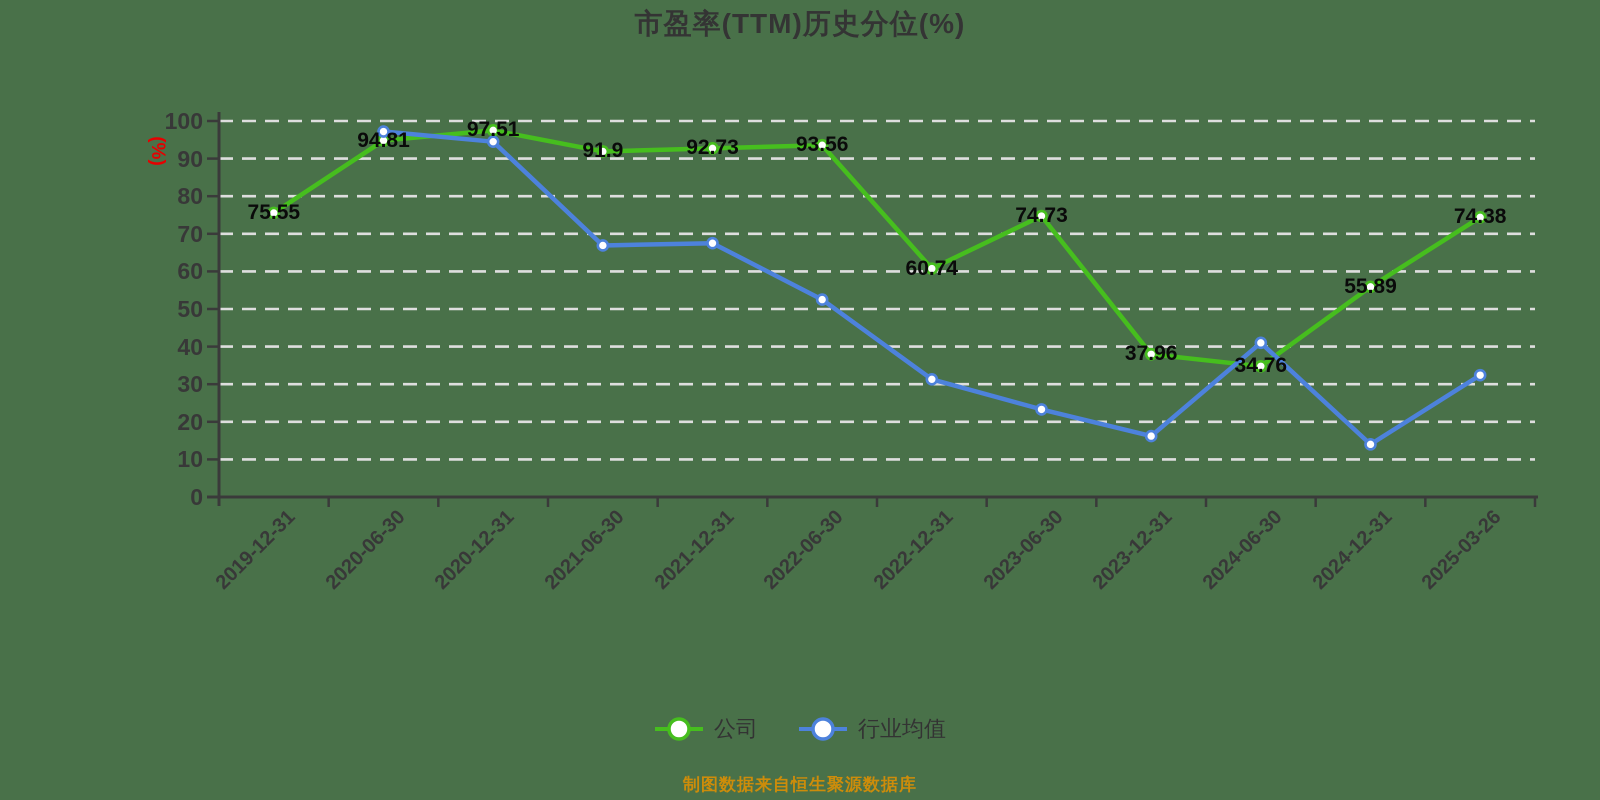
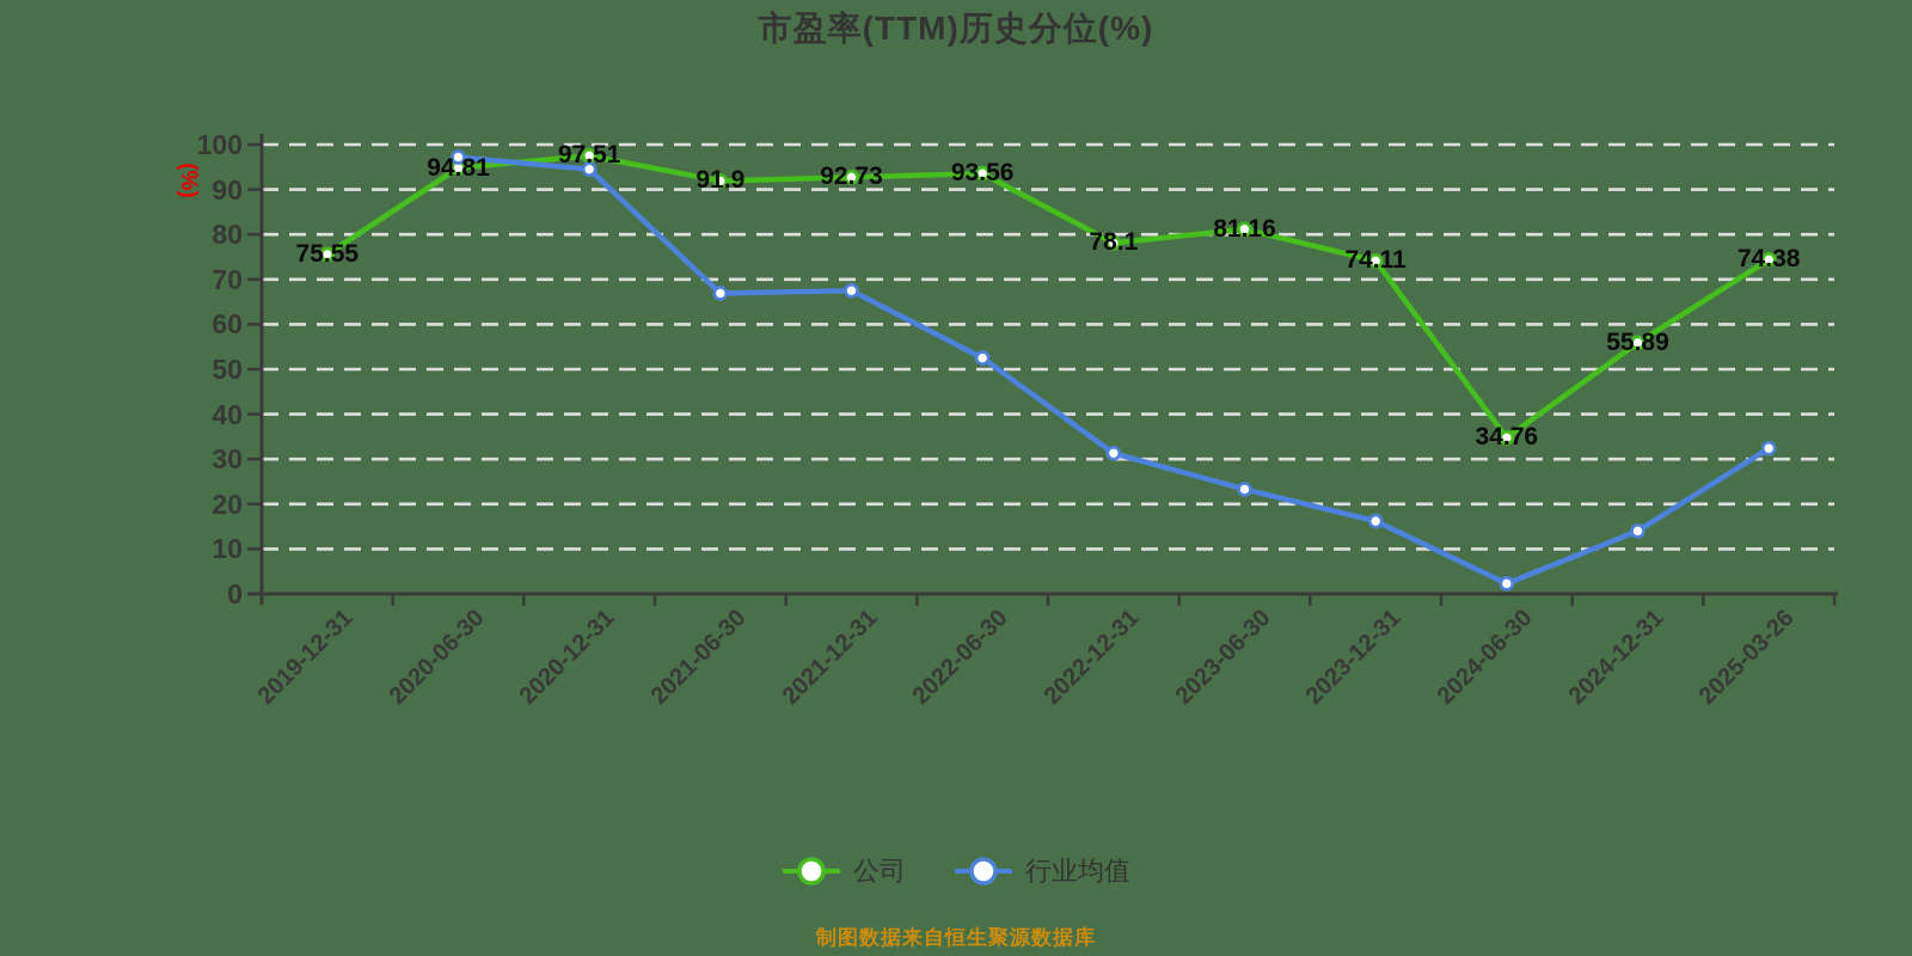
公司/2022-12-31: 60.74 -> 78.1
公司/2023-06-30: 74.73 -> 81.16
公司/2023-12-31: 37.96 -> 74.11
行业均值/2024-06-30: 41 -> 2
